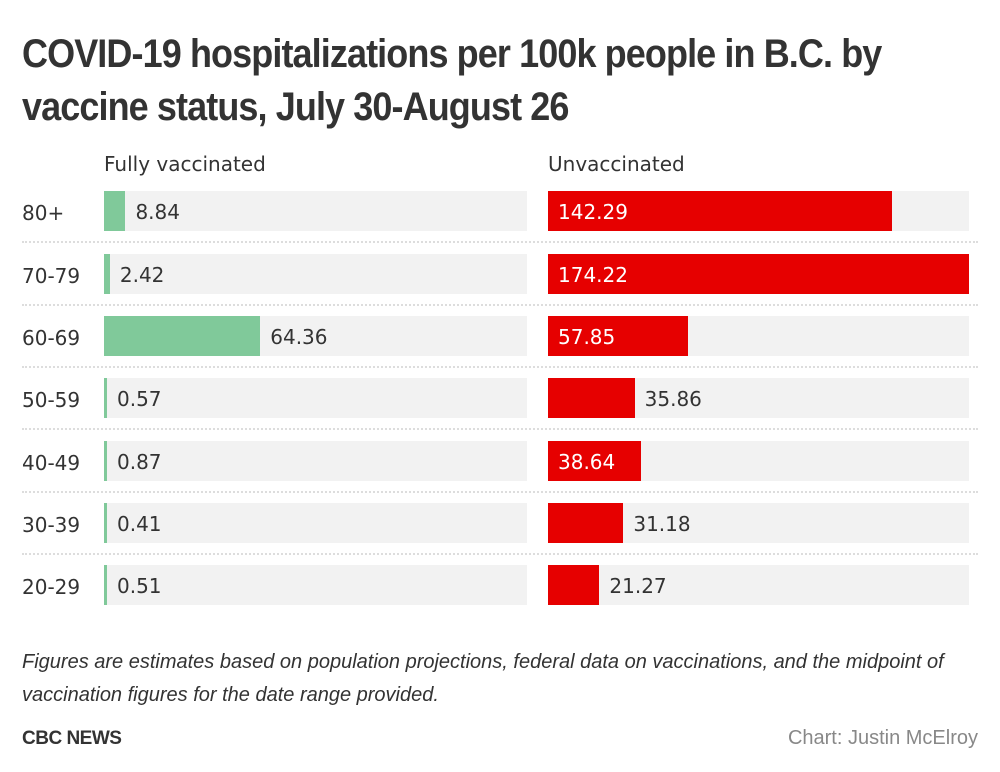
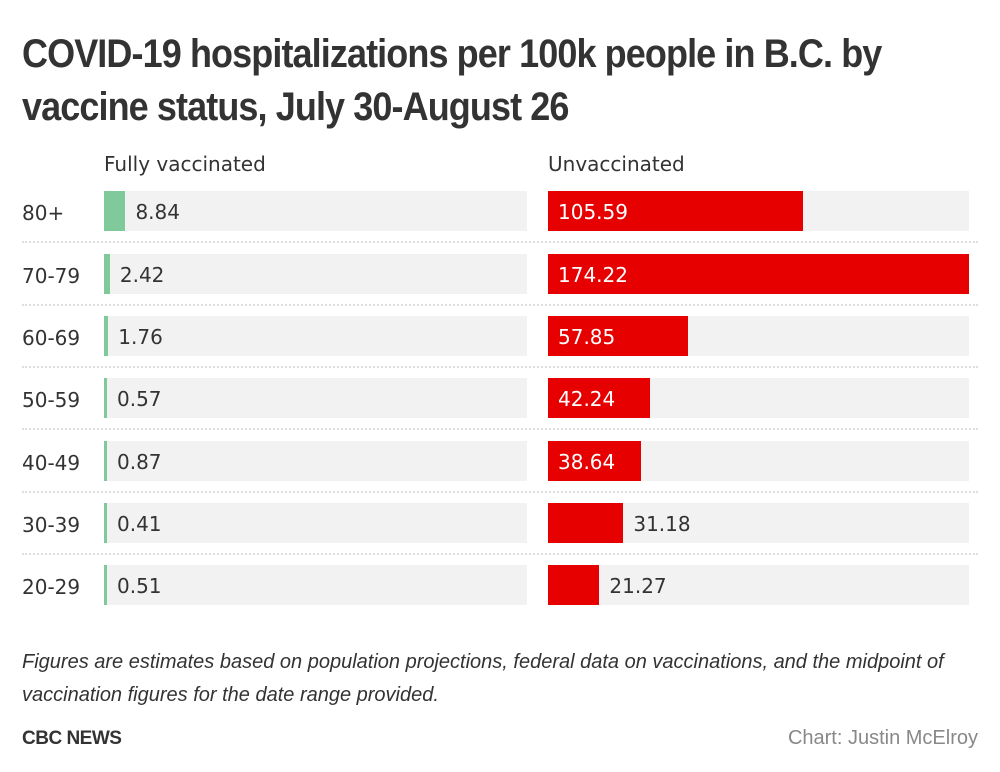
Unvaccinated/80+: 142.29 -> 105.59
Fully vaccinated/60-69: 64.36 -> 1.76
Unvaccinated/50-59: 35.86 -> 42.24
